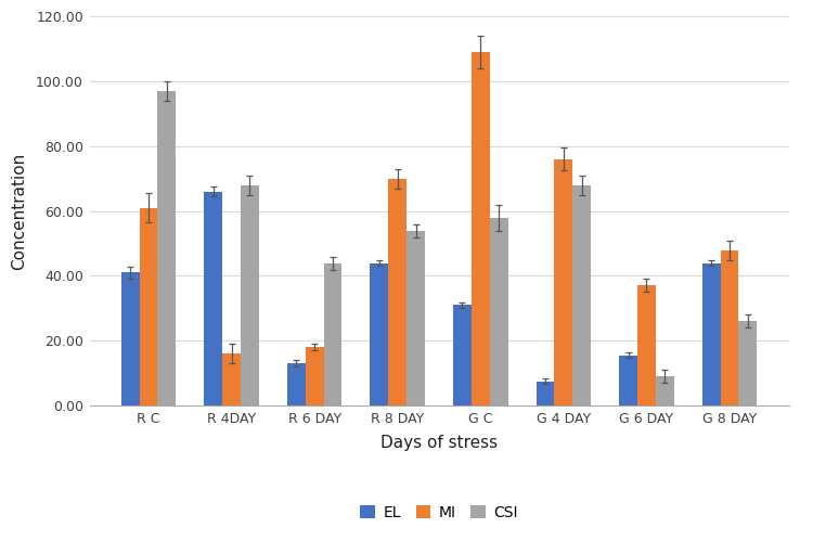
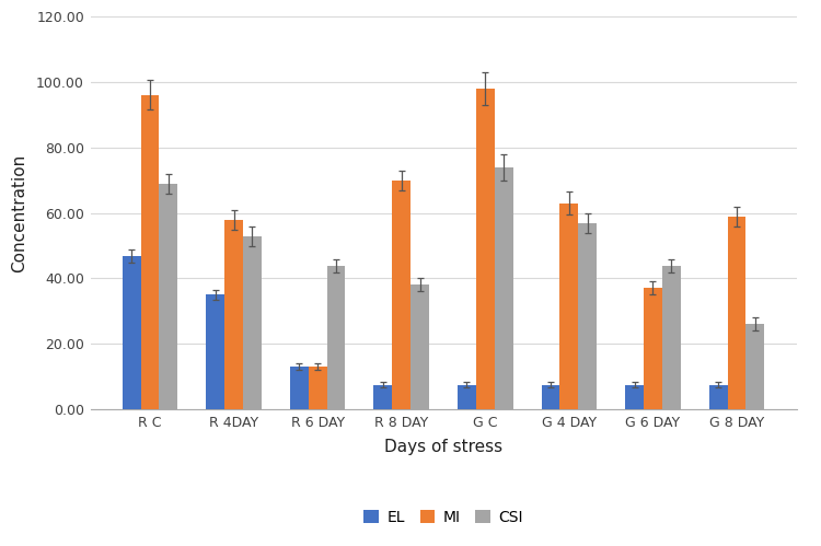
EL/R C: 41.0 -> 47.0
MI/R C: 61 -> 96
CSI/R C: 97 -> 69
EL/R 4DAY: 66.0 -> 35.0
MI/R 4DAY: 16 -> 58
CSI/R 4DAY: 68 -> 53
MI/R 6 DAY: 18 -> 13
EL/R 8 DAY: 44.0 -> 7.5
CSI/R 8 DAY: 54 -> 38
EL/G C: 31.0 -> 7.5
MI/G C: 109 -> 98
CSI/G C: 58 -> 74
MI/G 4 DAY: 76 -> 63
CSI/G 4 DAY: 68 -> 57
EL/G 6 DAY: 15.5 -> 7.5
CSI/G 6 DAY: 9 -> 44
EL/G 8 DAY: 44.0 -> 7.5
MI/G 8 DAY: 48 -> 59
